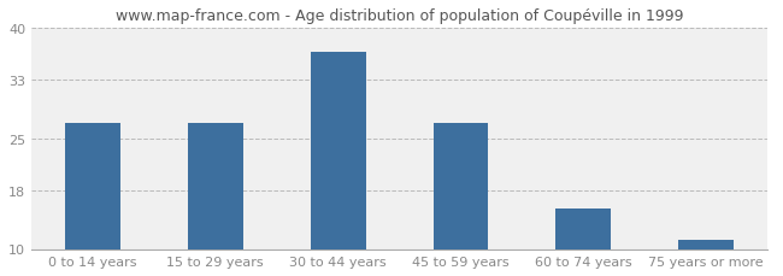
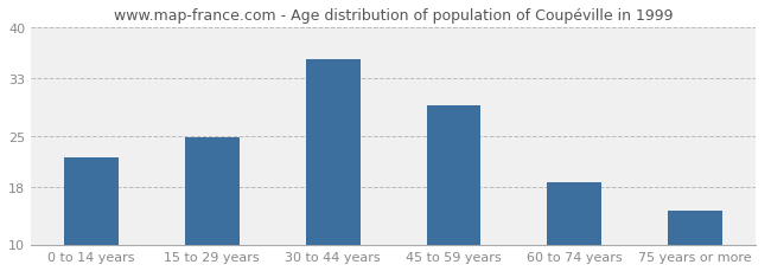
0 to 14 years: 27.0 -> 22.0
15 to 29 years: 27.0 -> 24.8
30 to 44 years: 36.7 -> 35.6
45 to 59 years: 27.0 -> 29.2
60 to 74 years: 15.5 -> 18.6
75 years or more: 11.2 -> 14.6
